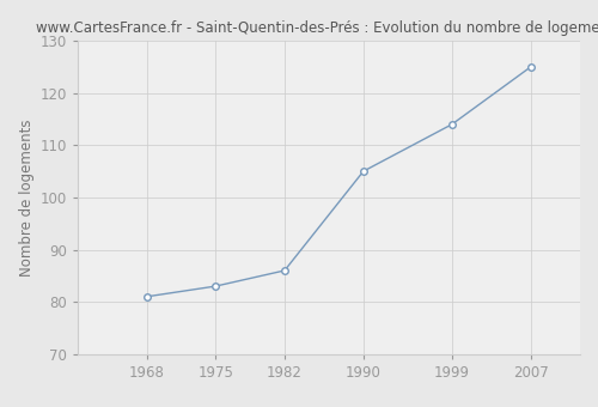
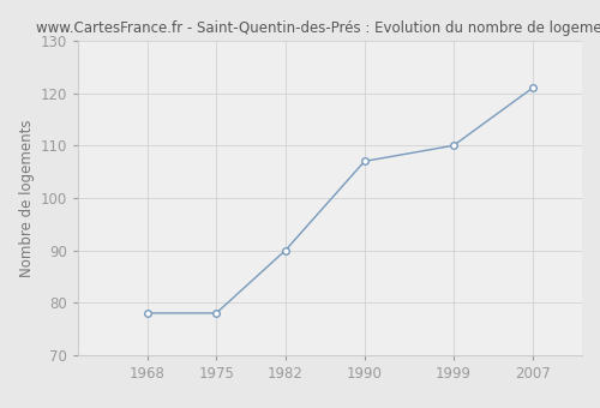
1968: 81 -> 78
1975: 83 -> 78
1982: 86 -> 90
1990: 105 -> 107
1999: 114 -> 110
2007: 125 -> 121
